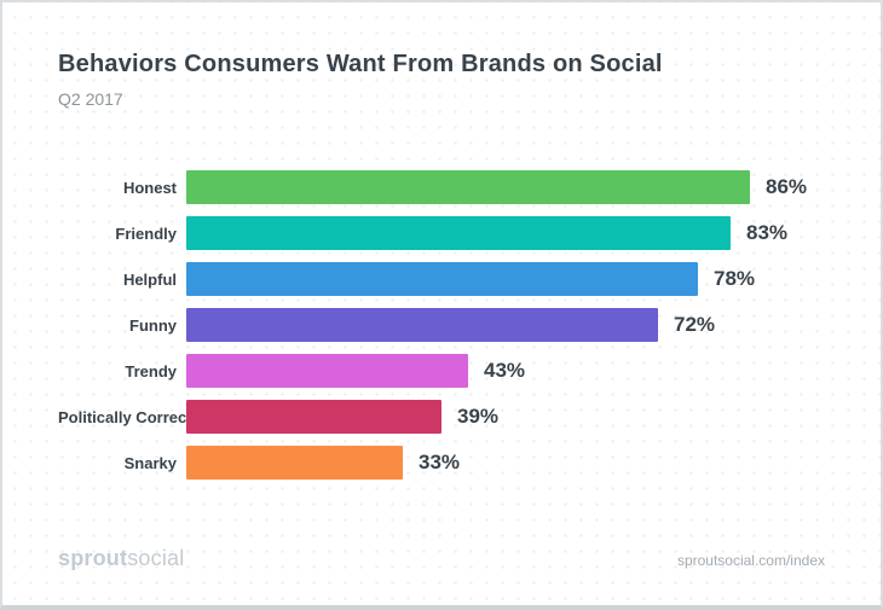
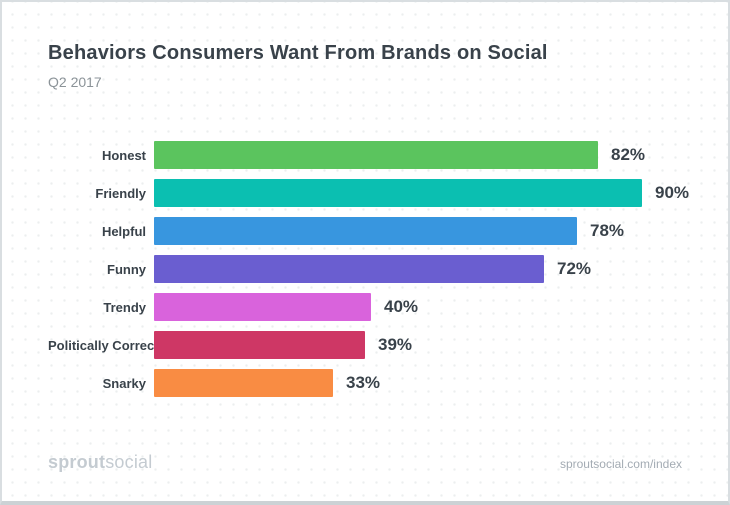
Honest: 86% -> 82%
Friendly: 83% -> 90%
Trendy: 43% -> 40%
